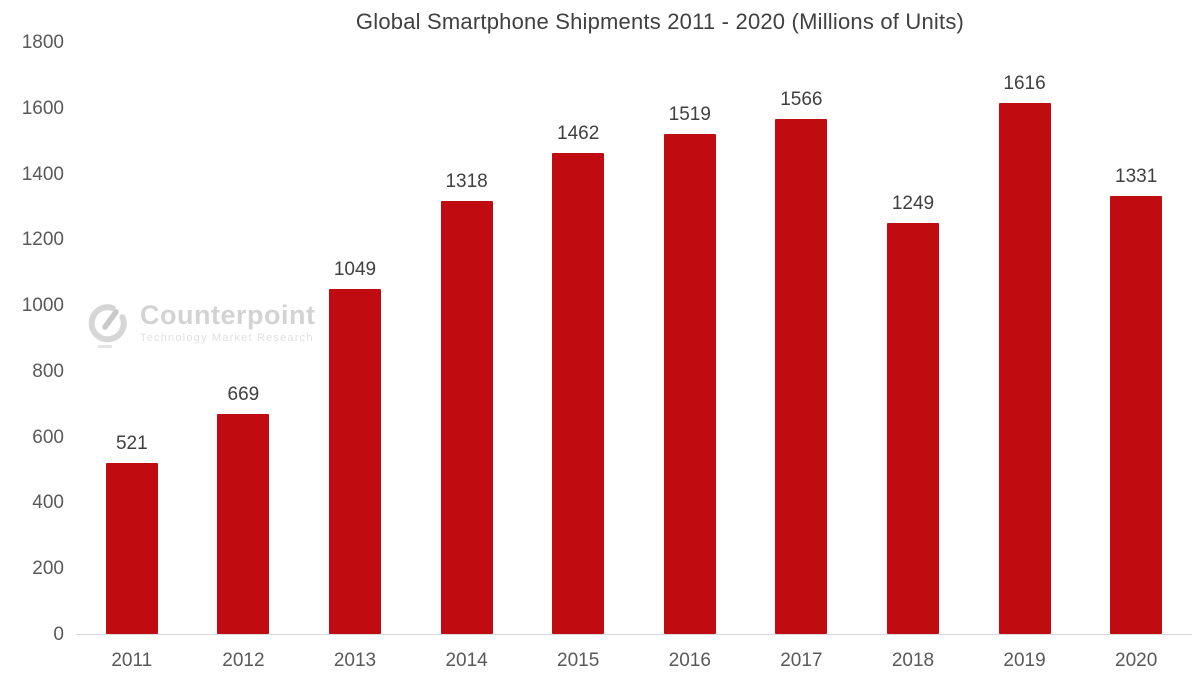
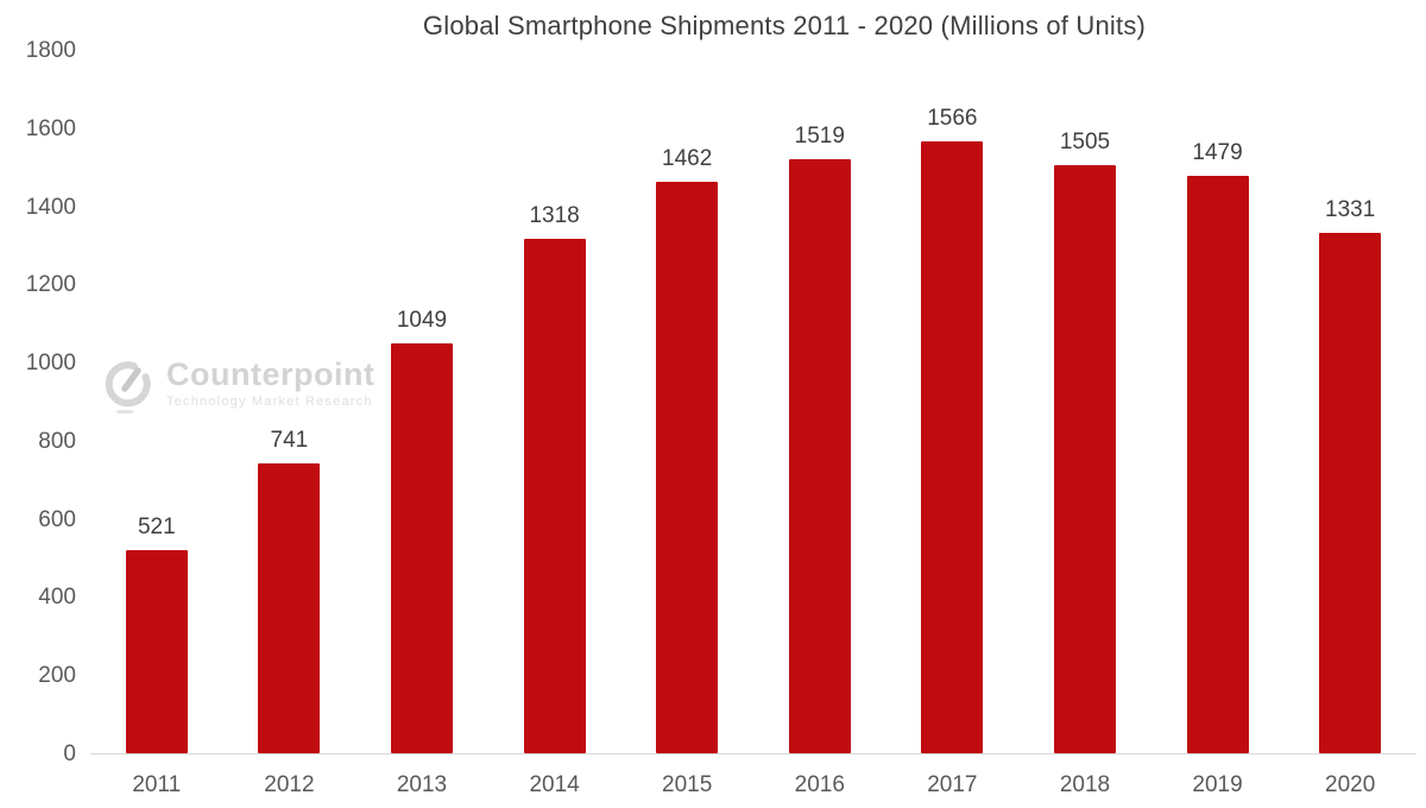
2012: 669 -> 741
2018: 1249 -> 1505
2019: 1616 -> 1479
